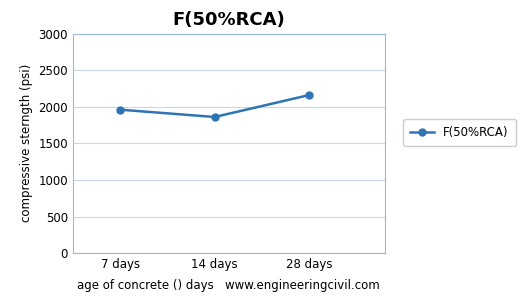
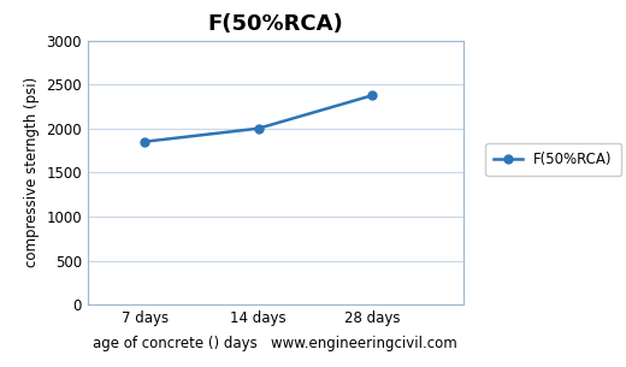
7 days: 1960 -> 1850
14 days: 1860 -> 2000
28 days: 2160 -> 2380
